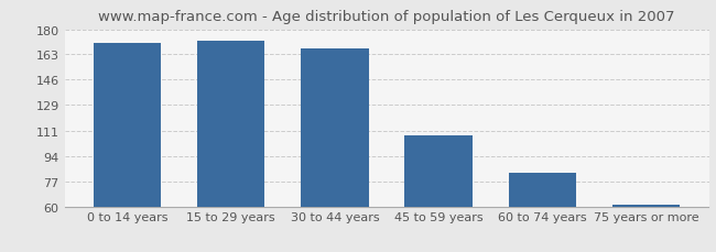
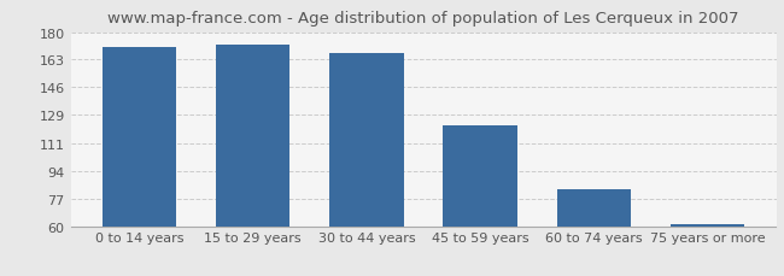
45 to 59 years: 108 -> 122
